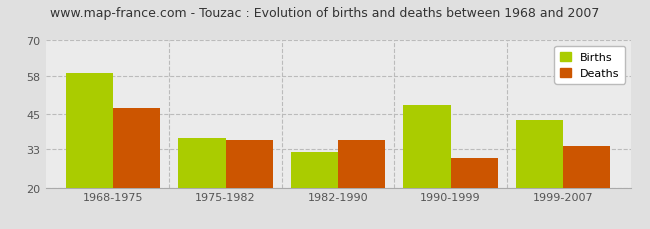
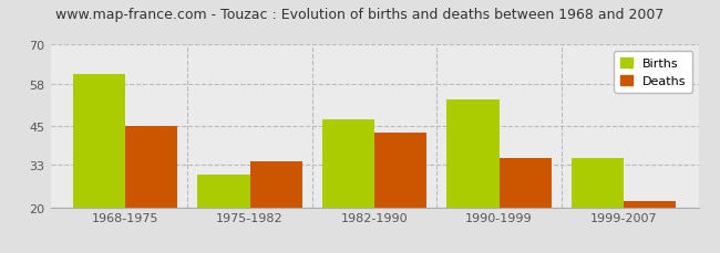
Births/1968-1975: 59 -> 61
Deaths/1968-1975: 47 -> 45
Births/1975-1982: 37 -> 30
Deaths/1975-1982: 36 -> 34
Births/1982-1990: 32 -> 47
Deaths/1982-1990: 36 -> 43
Births/1990-1999: 48 -> 53
Deaths/1990-1999: 30 -> 35
Births/1999-2007: 43 -> 35
Deaths/1999-2007: 34 -> 22
